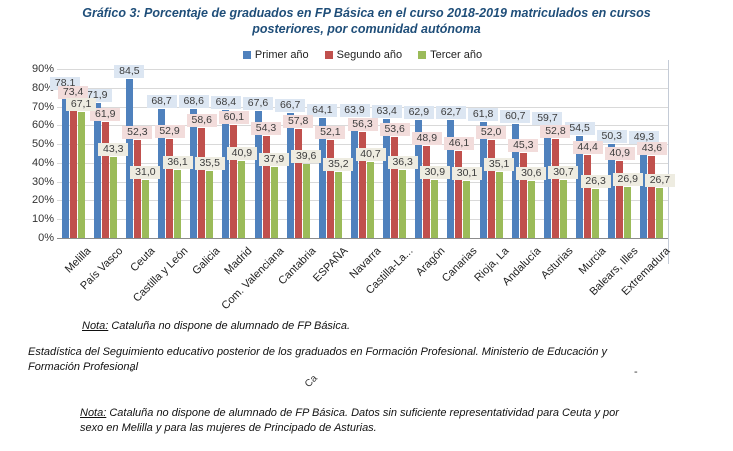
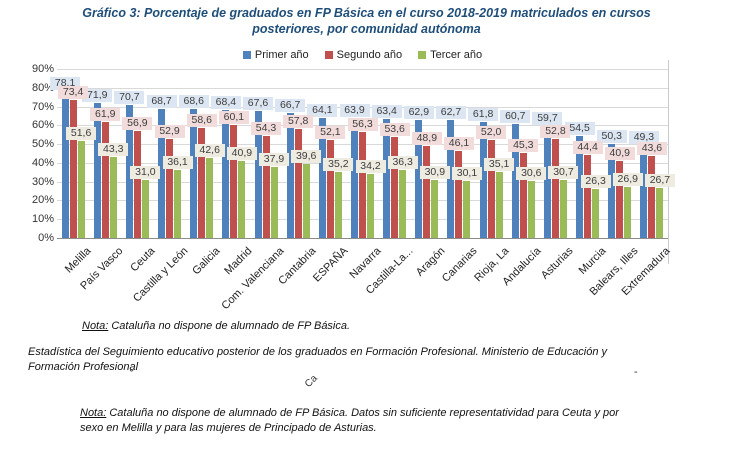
Tercer año/Melilla: 67,1 -> 51,6
Primer año/Ceuta: 84,5 -> 70,7
Segundo año/Ceuta: 52,3 -> 56,9
Tercer año/Galicia: 35,5 -> 42,6
Tercer año/Navarra: 40,7 -> 34,2
